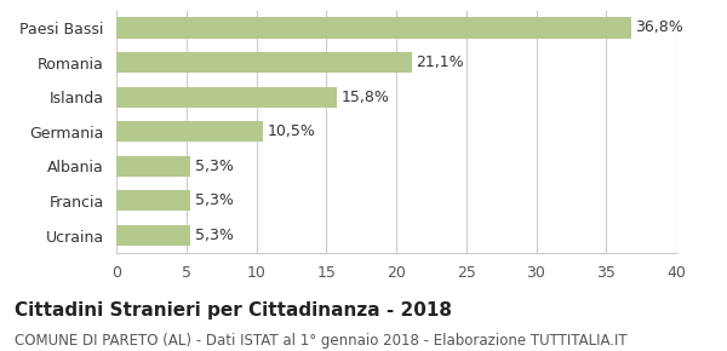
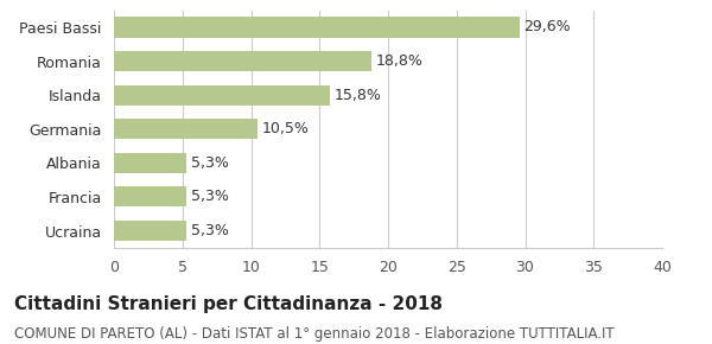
Paesi Bassi: 36,8% -> 29,6%
Romania: 21,1% -> 18,8%
